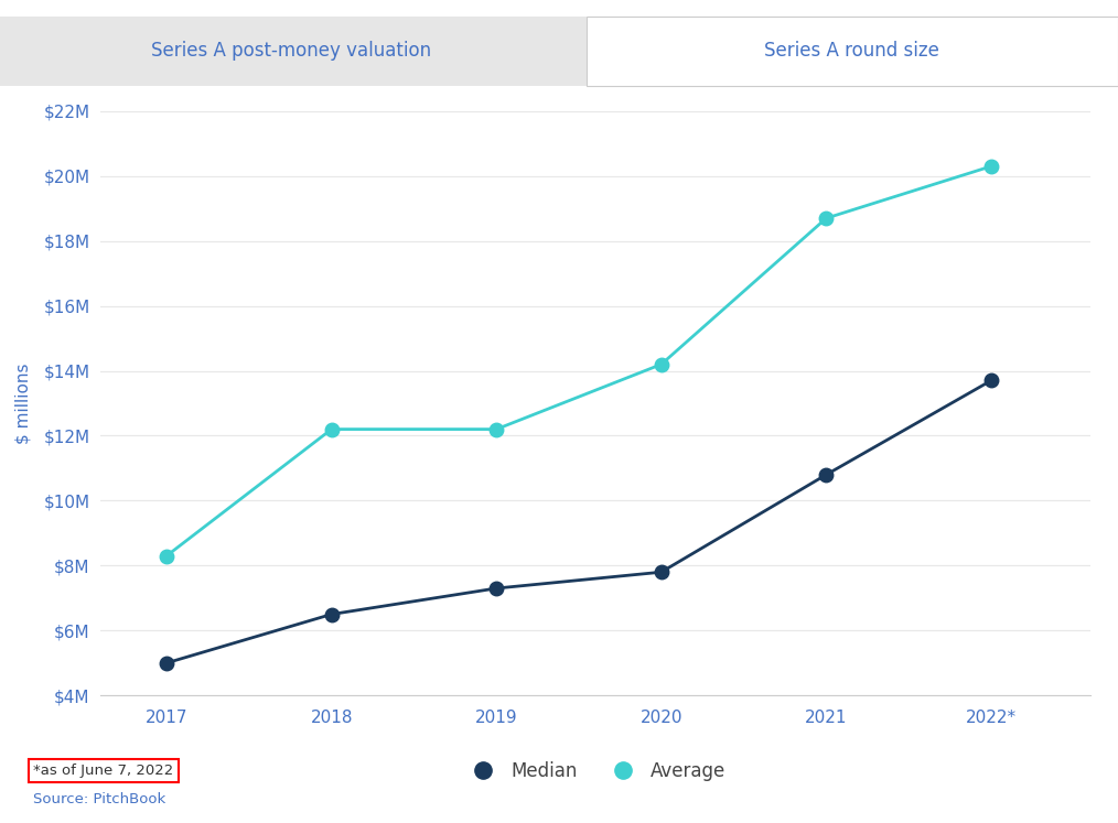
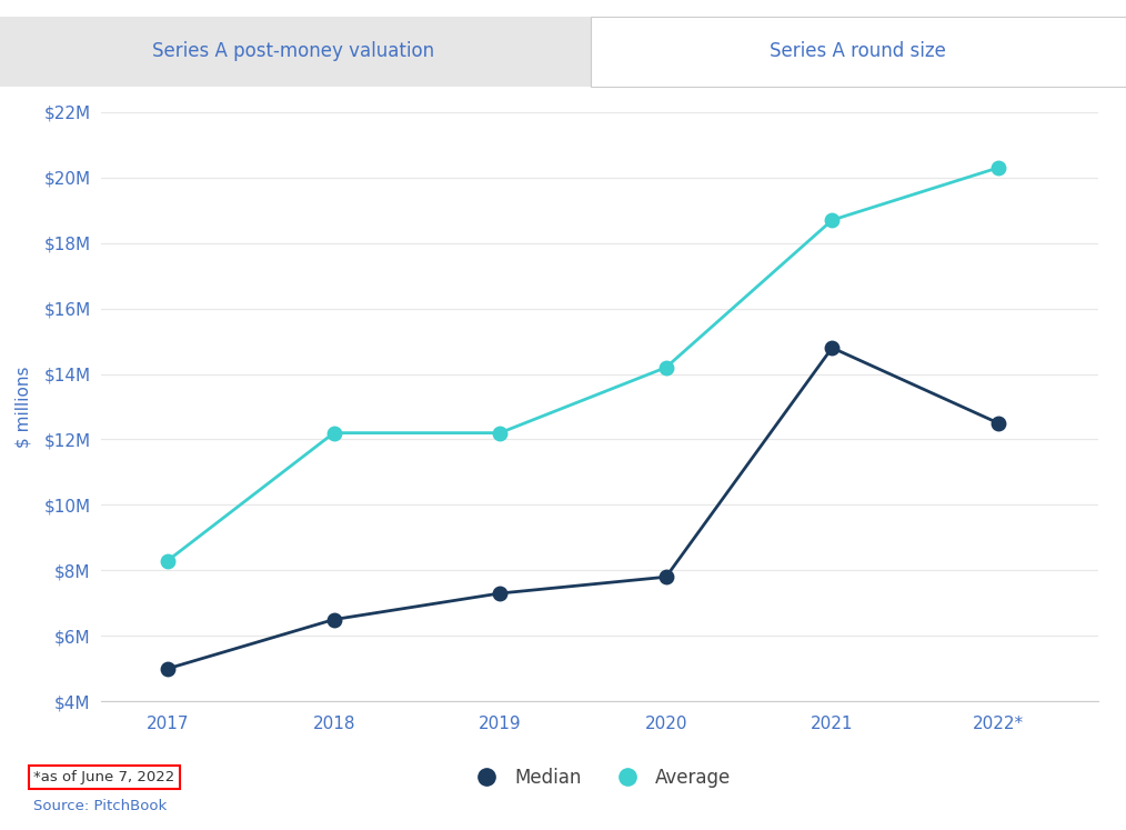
Median/2021: $10.8M -> $14.8M
Median/2022*: $13.7M -> $12.5M
